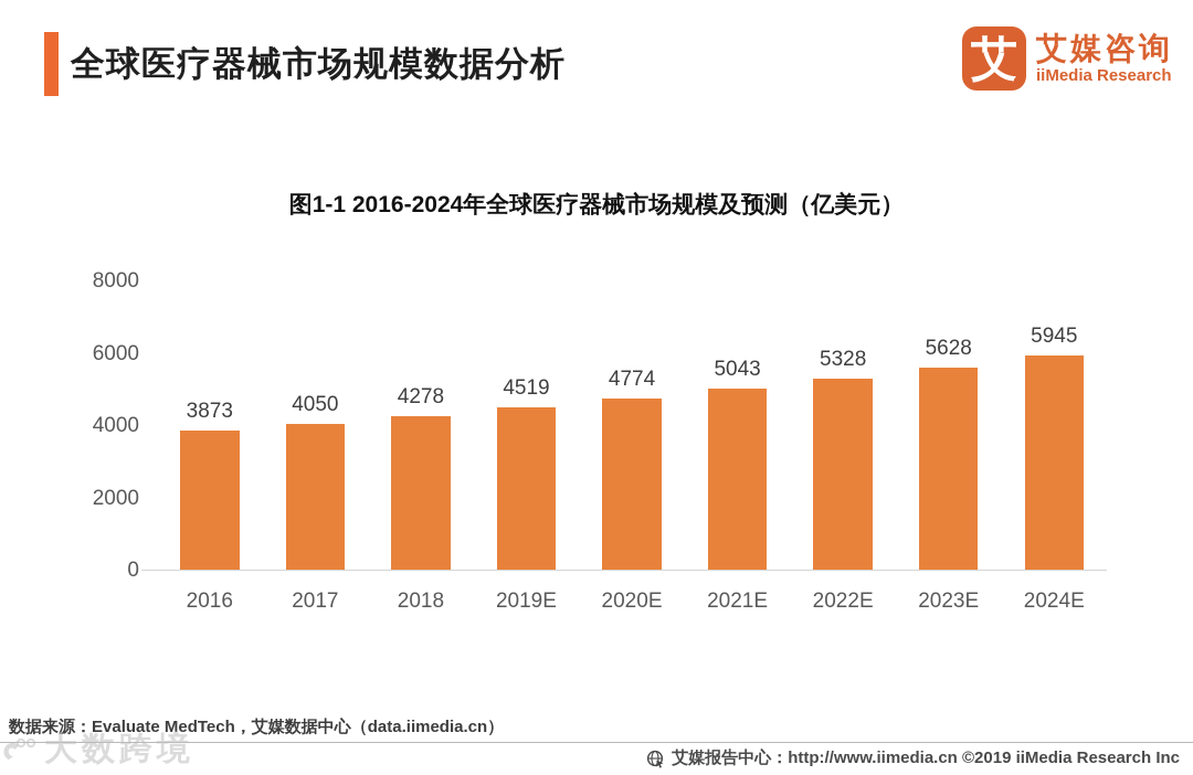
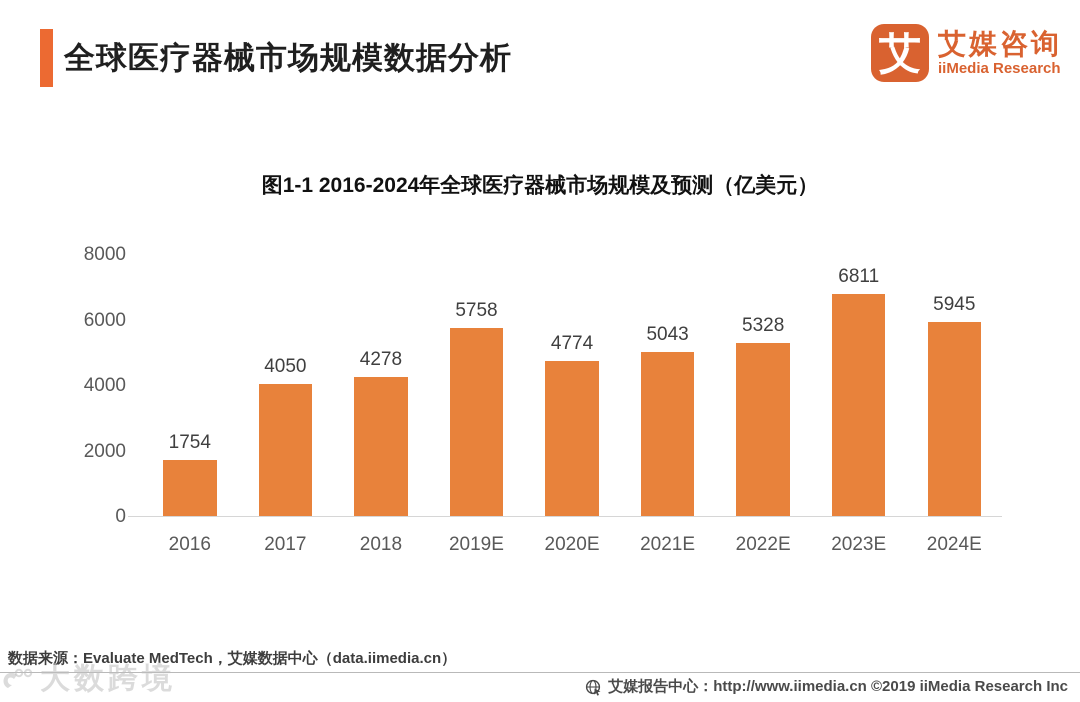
2016: 3873 -> 1754
2019E: 4519 -> 5758
2023E: 5628 -> 6811
